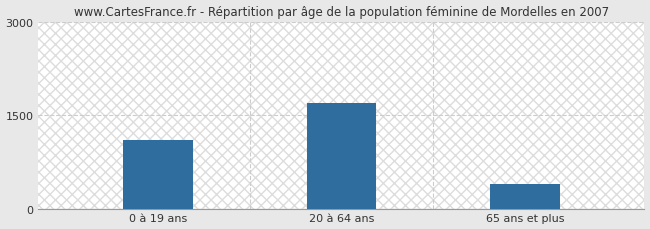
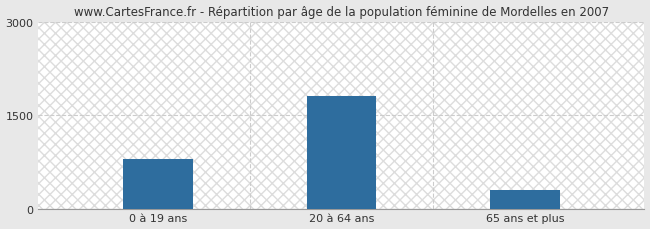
0 à 19 ans: 1100 -> 800
20 à 64 ans: 1700 -> 1800
65 ans et plus: 400 -> 300
